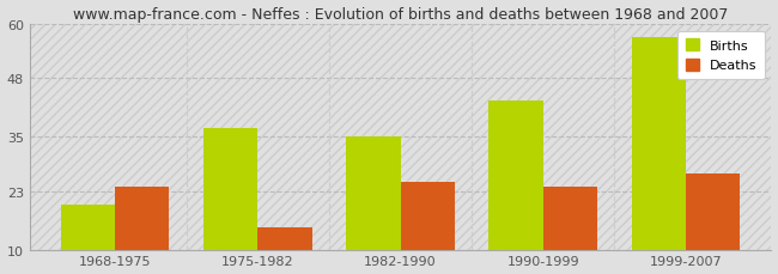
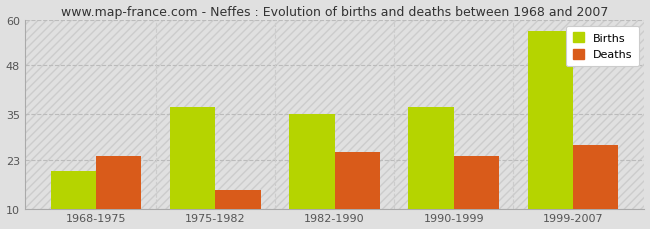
Births/1990-1999: 43 -> 37
